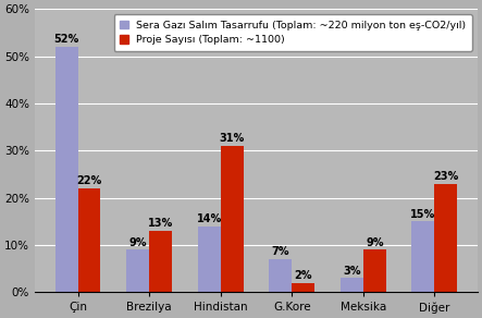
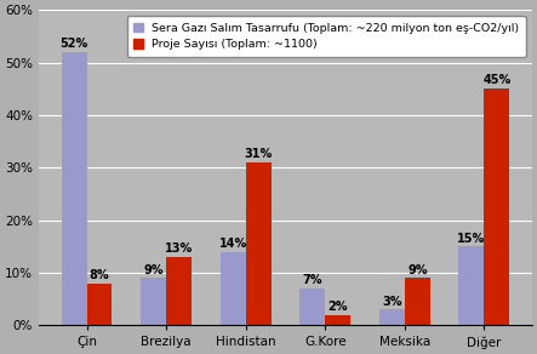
Proje Sayısı (Toplam: ~1100)/Çin: 22% -> 8%
Proje Sayısı (Toplam: ~1100)/Diğer: 23% -> 45%
